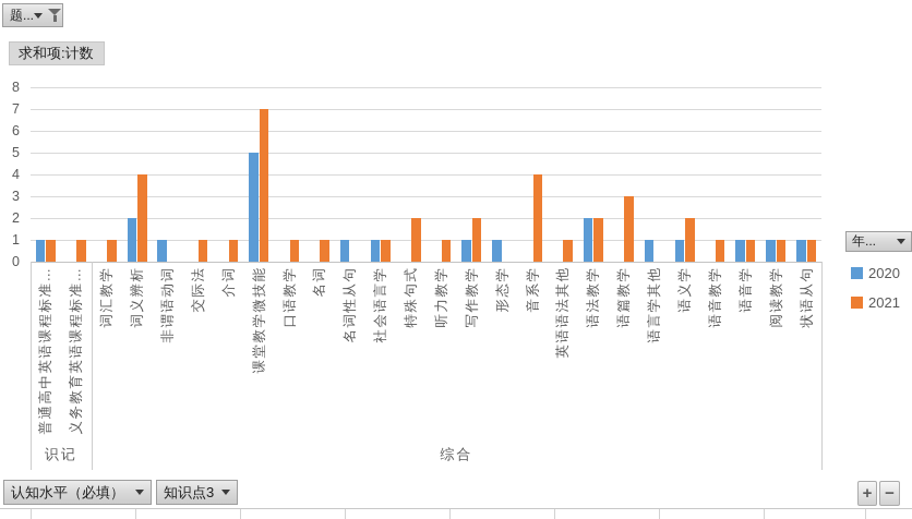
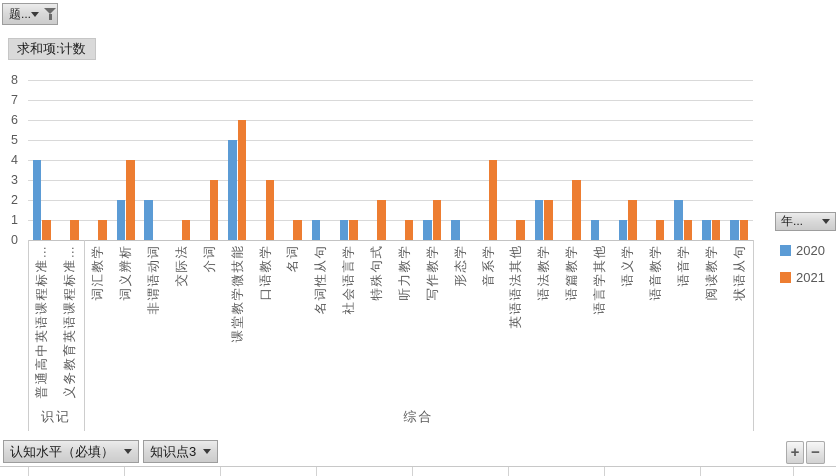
2020/普通高中英语课程标准…: 1 -> 4
2020/非谓语动词: 1 -> 2
2021/介词: 1 -> 3
2021/课堂教学微技能: 7 -> 6
2021/口语教学: 1 -> 3
2020/语音学: 1 -> 2
